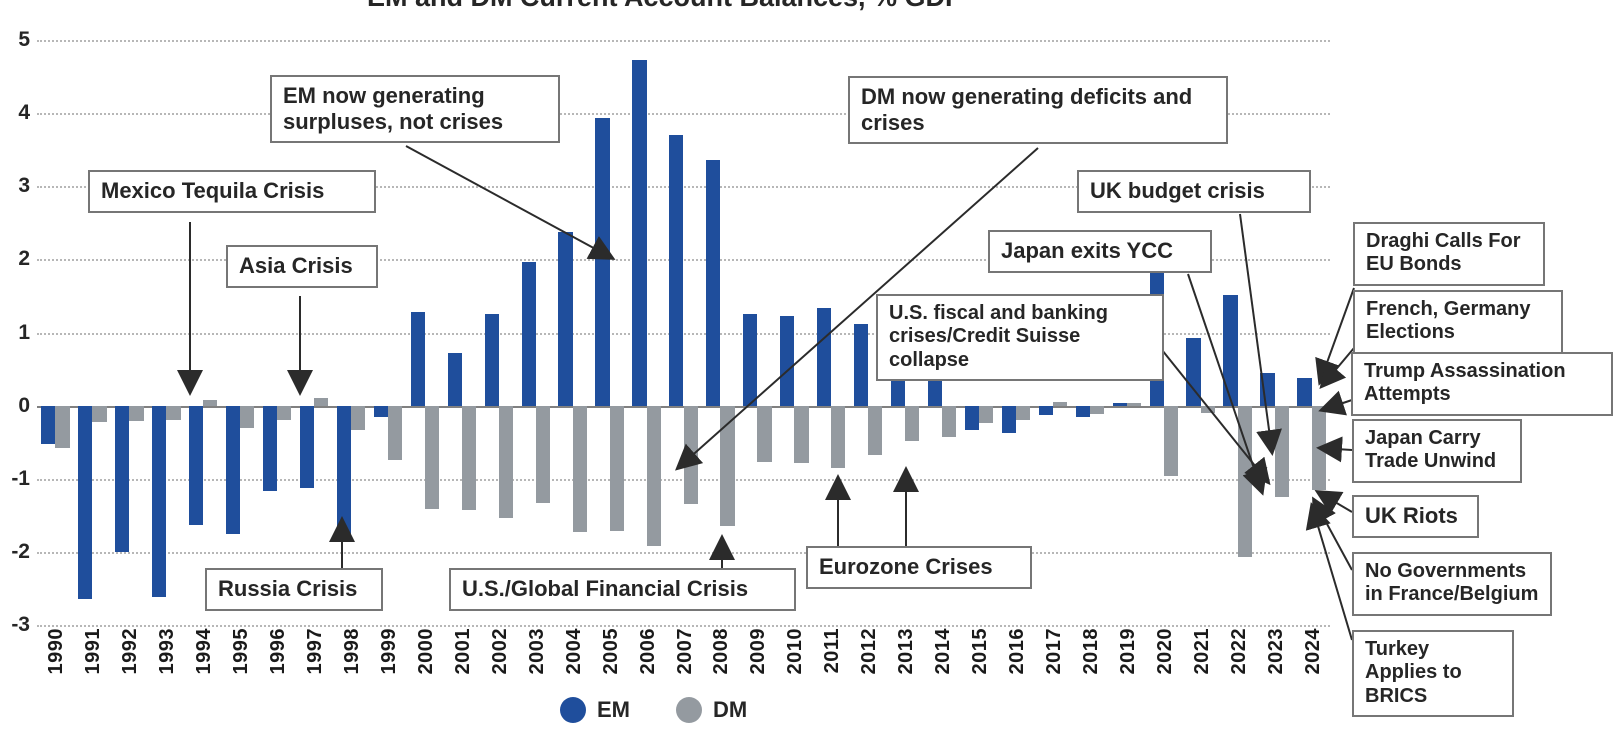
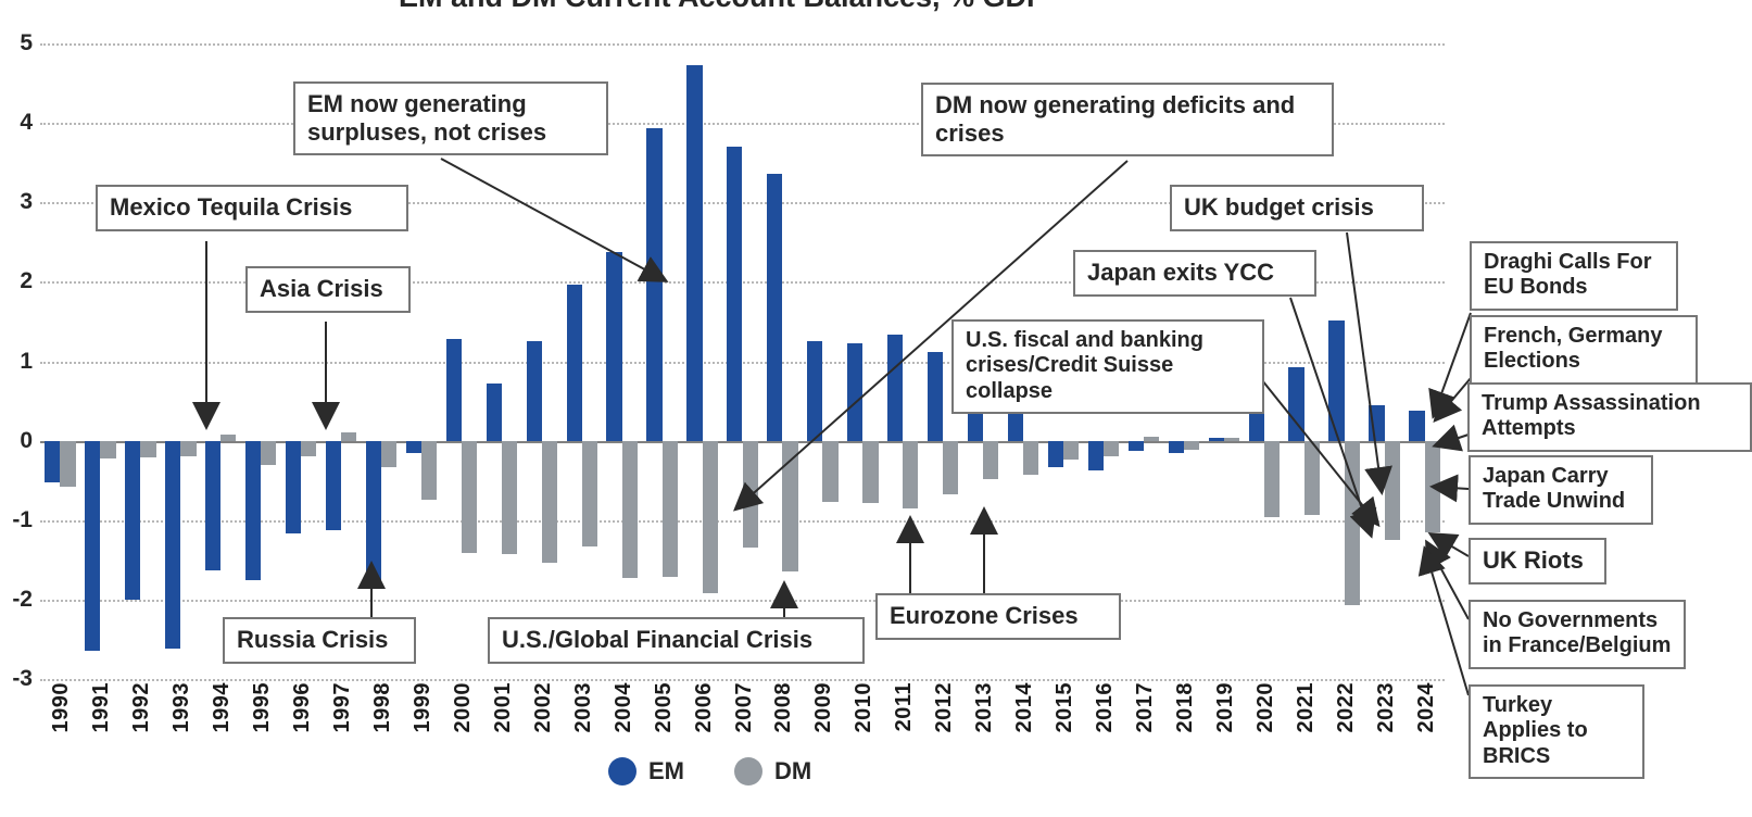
EM/2020: 2.0 -> 0.4
DM/2021: -0.1 -> -0.9
